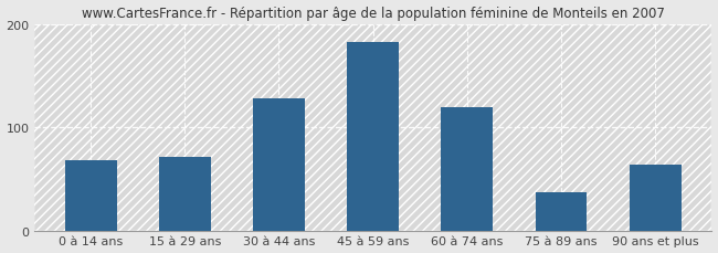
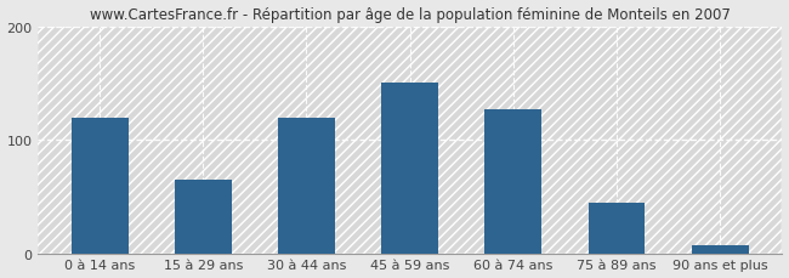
0 à 14 ans: 68 -> 120
15 à 29 ans: 72 -> 65
30 à 44 ans: 128 -> 120
45 à 59 ans: 182 -> 151
60 à 74 ans: 120 -> 127
75 à 89 ans: 38 -> 45
90 ans et plus: 64 -> 8
